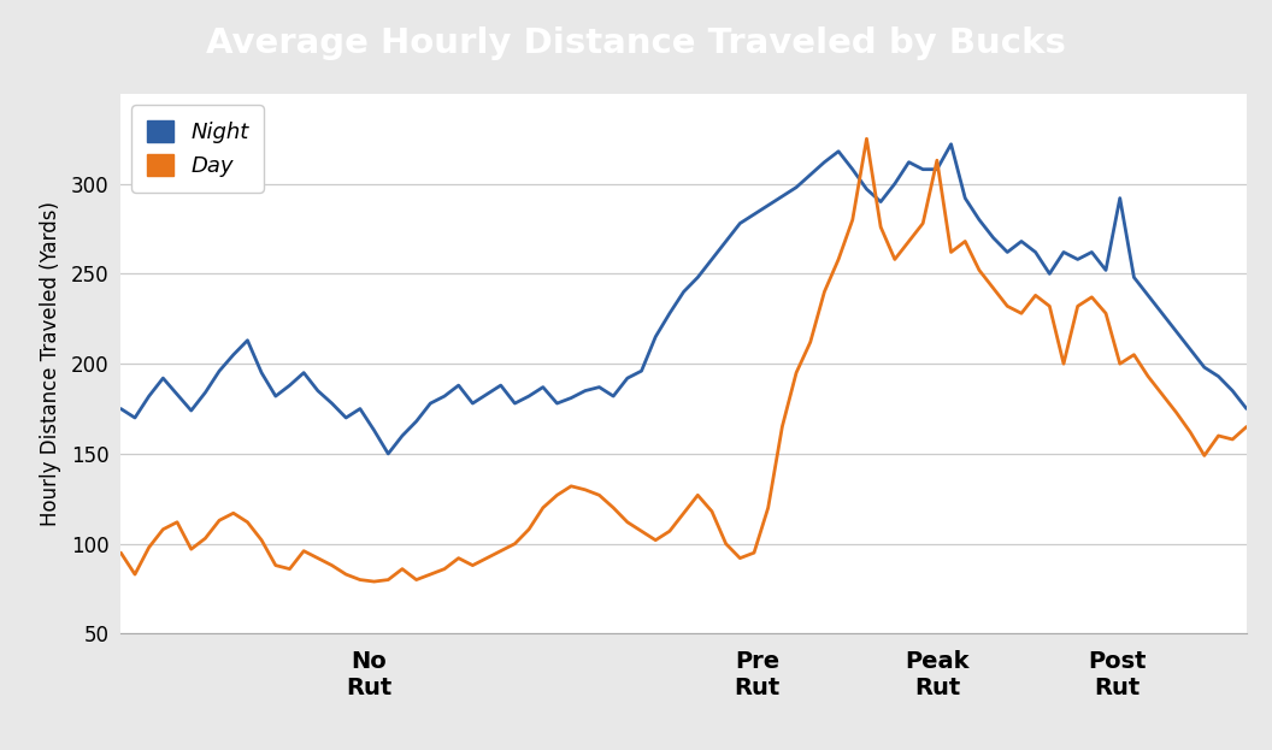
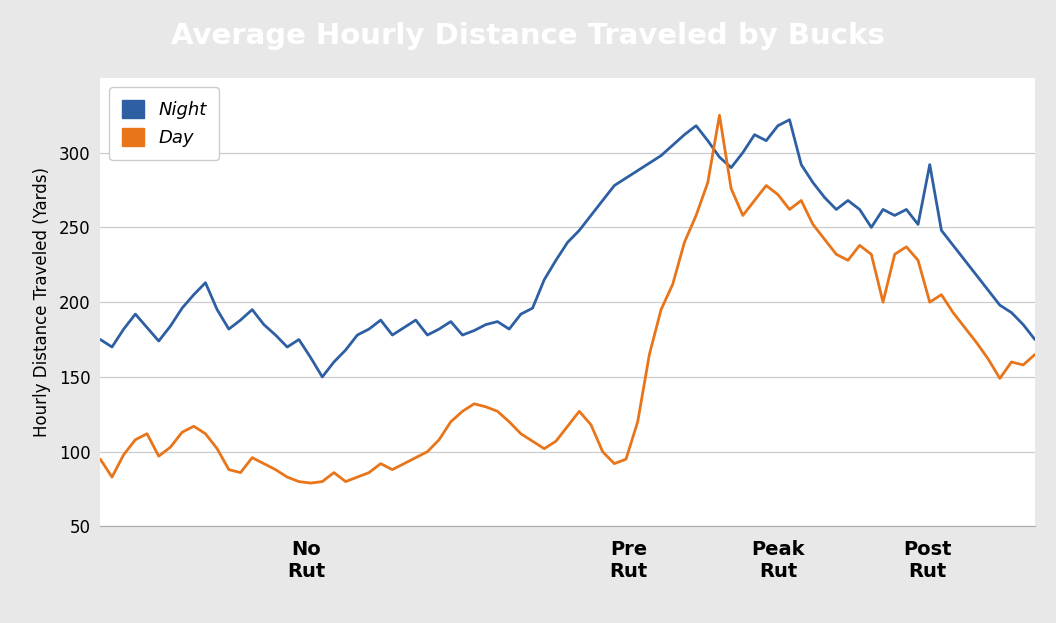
Night/Peak Rut: 308 -> 318
Day/Peak Rut: 313 -> 272
